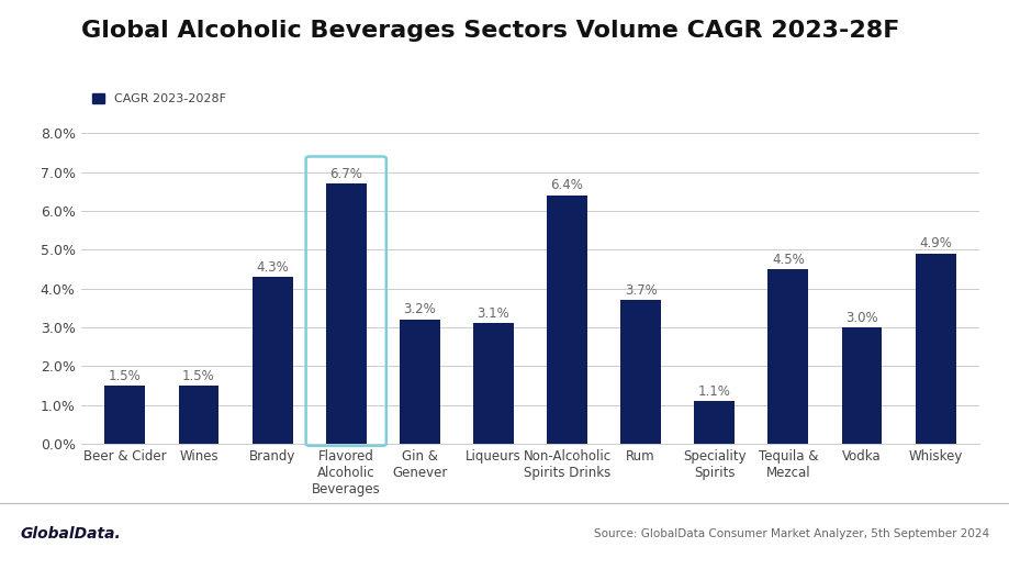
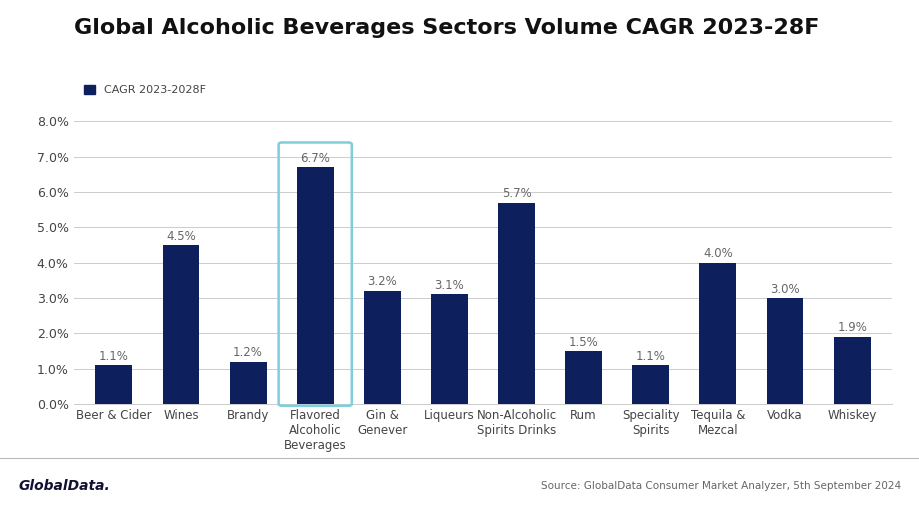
Beer & Cider: 1.5% -> 1.1%
Wines: 1.5% -> 4.5%
Brandy: 4.3% -> 1.2%
Non-Alcoholic Spirits Drinks: 6.4% -> 5.7%
Rum: 3.7% -> 1.5%
Tequila & Mezcal: 4.5% -> 4.0%
Whiskey: 4.9% -> 1.9%
